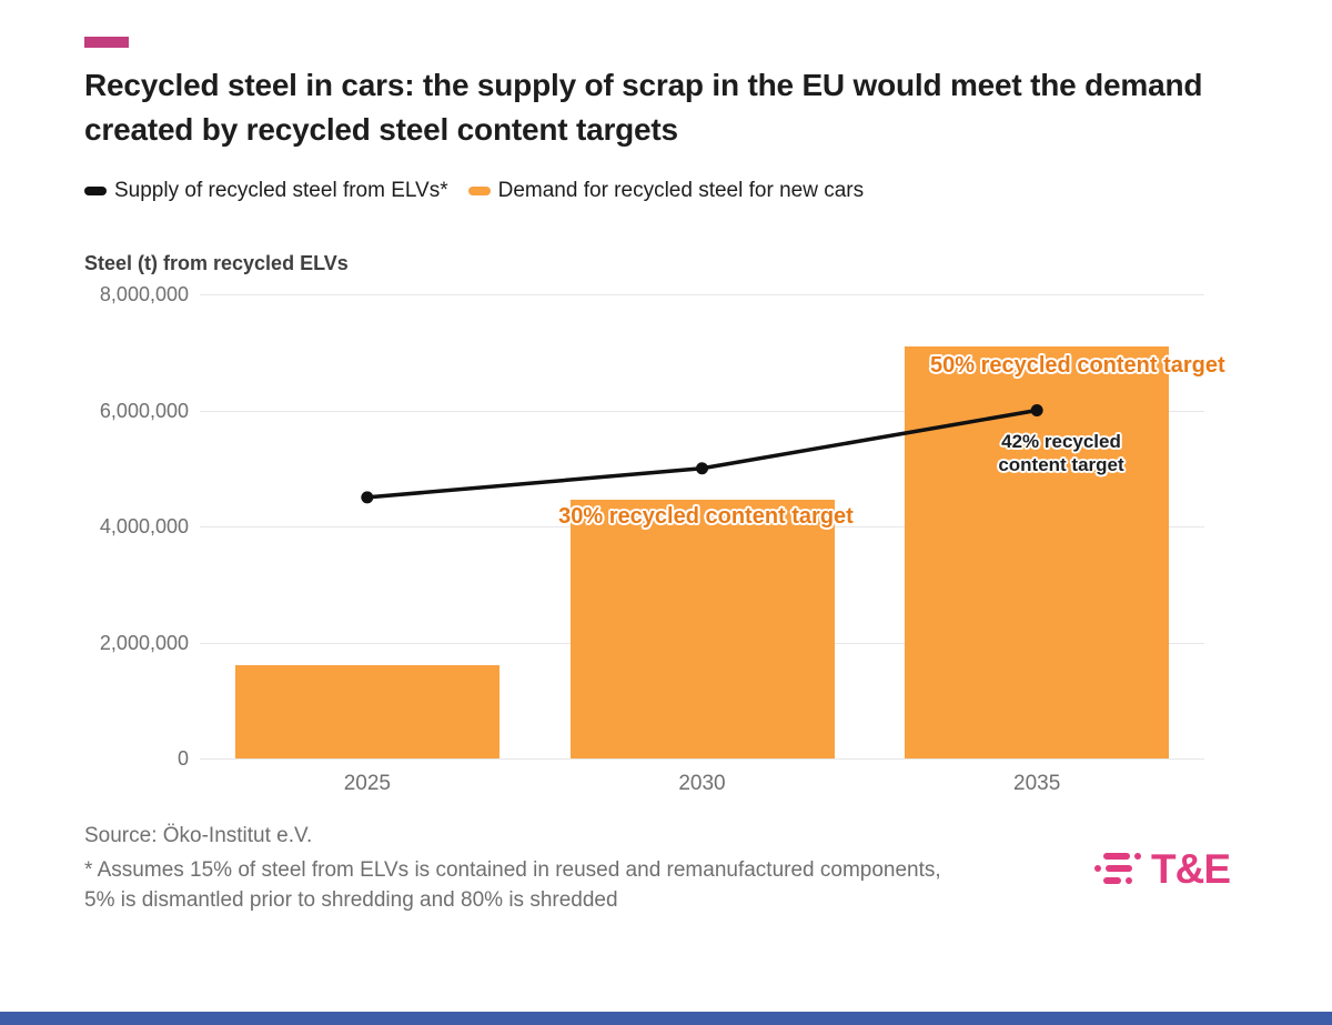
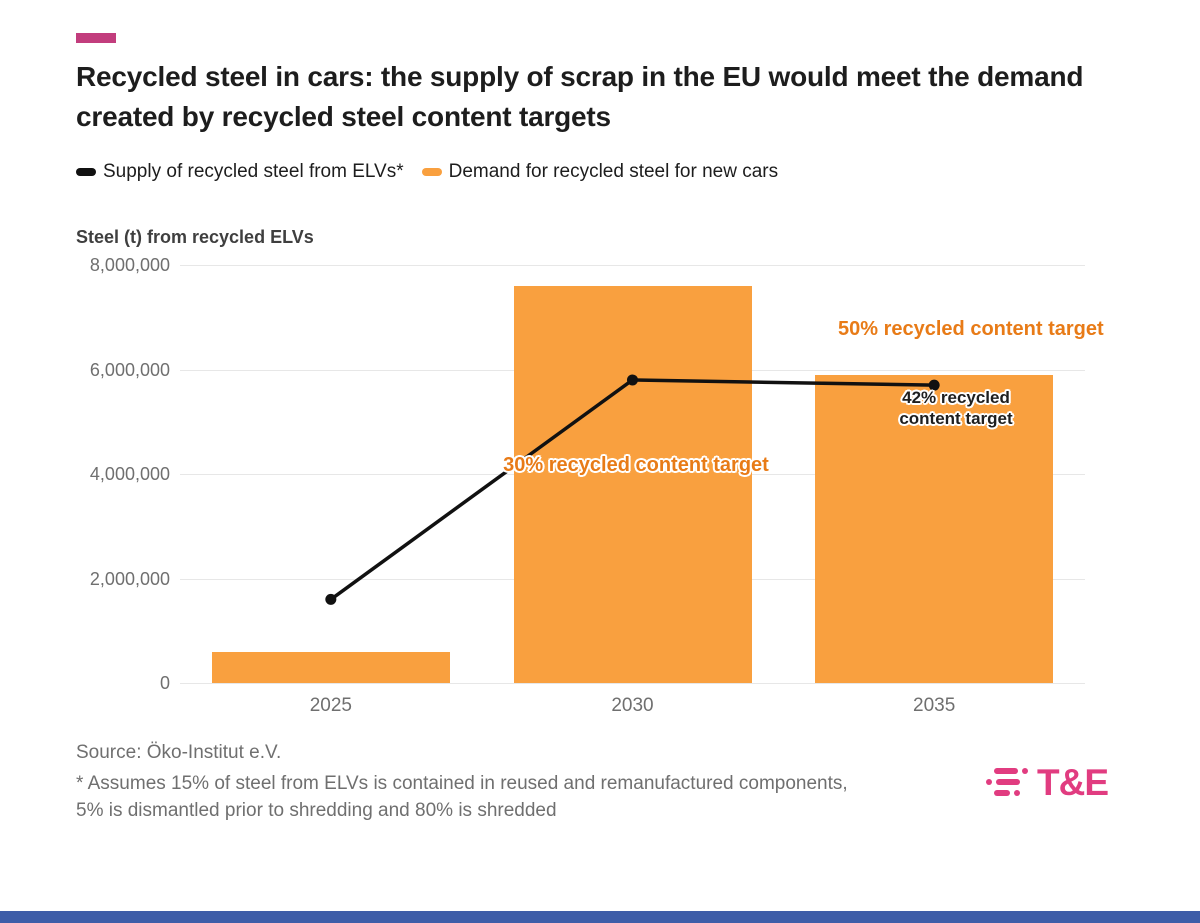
Demand for recycled steel for new cars/2025: 1600000 -> 600000
Supply of recycled steel from ELVs*/2025: 4500000 -> 1600000
Demand for recycled steel for new cars/2030: 4400000 -> 7600000
Supply of recycled steel from ELVs*/2030: 5000000 -> 5800000
Demand for recycled steel for new cars/2035: 7100000 -> 5900000
Supply of recycled steel from ELVs*/2035: 6000000 -> 5700000
